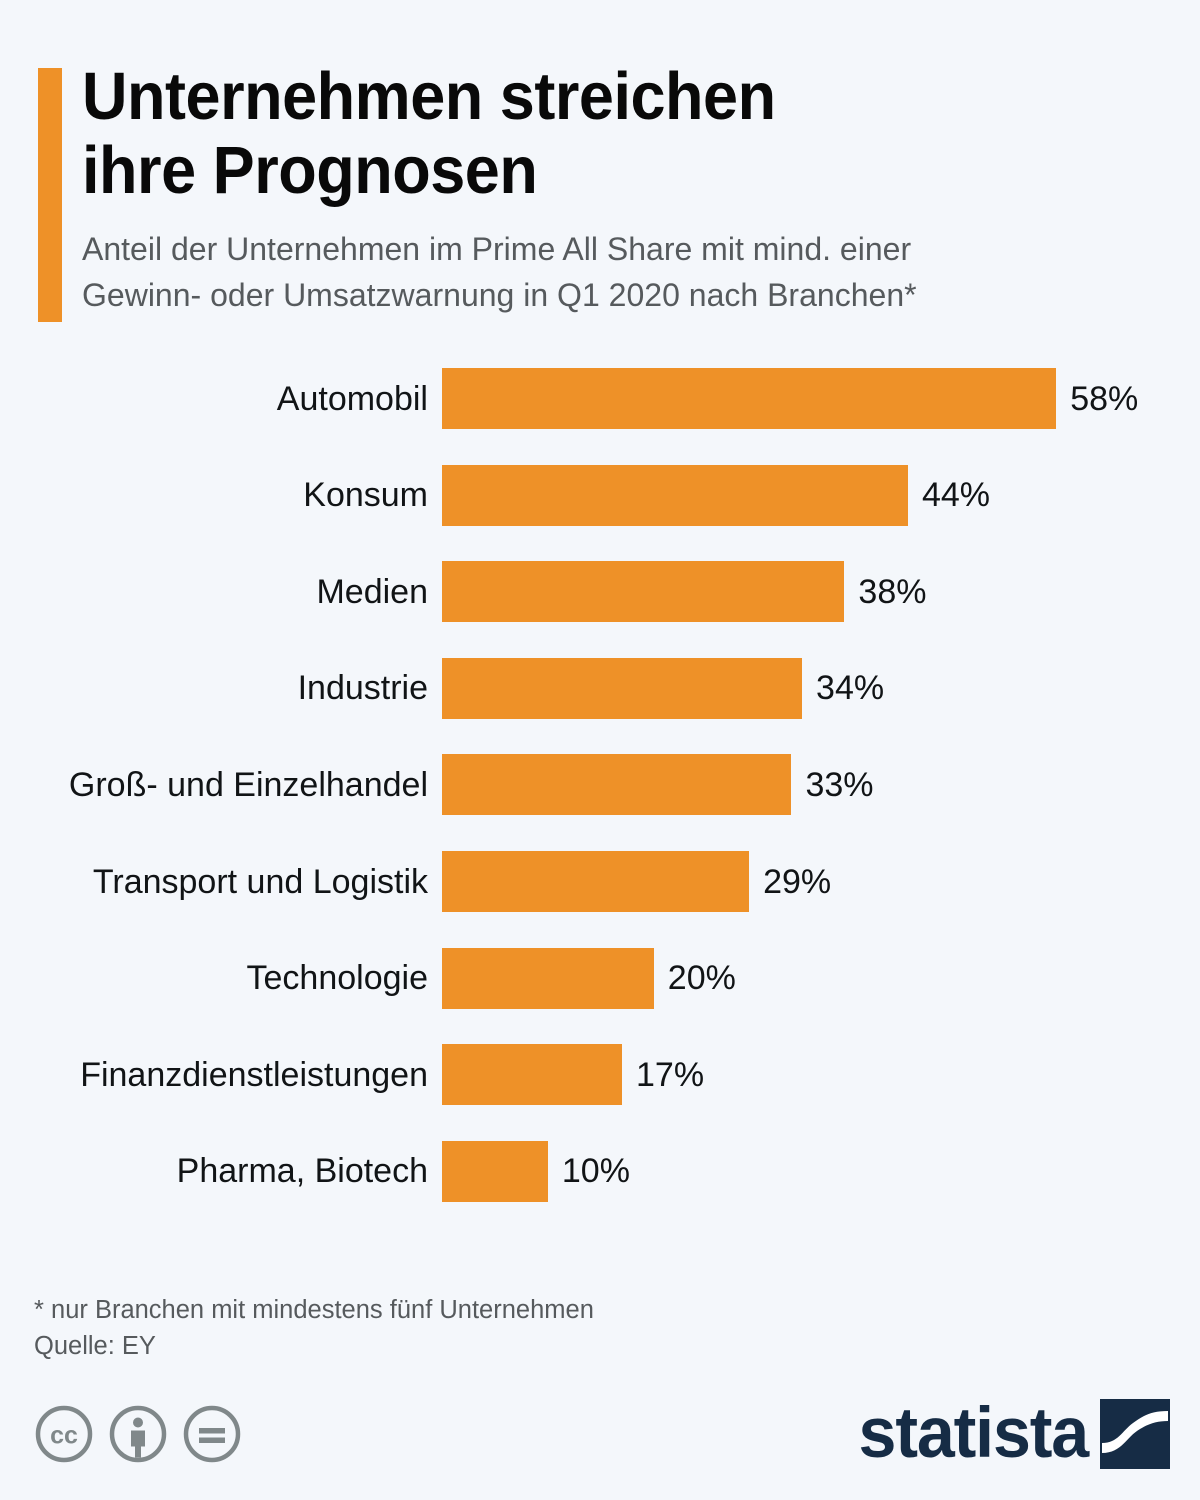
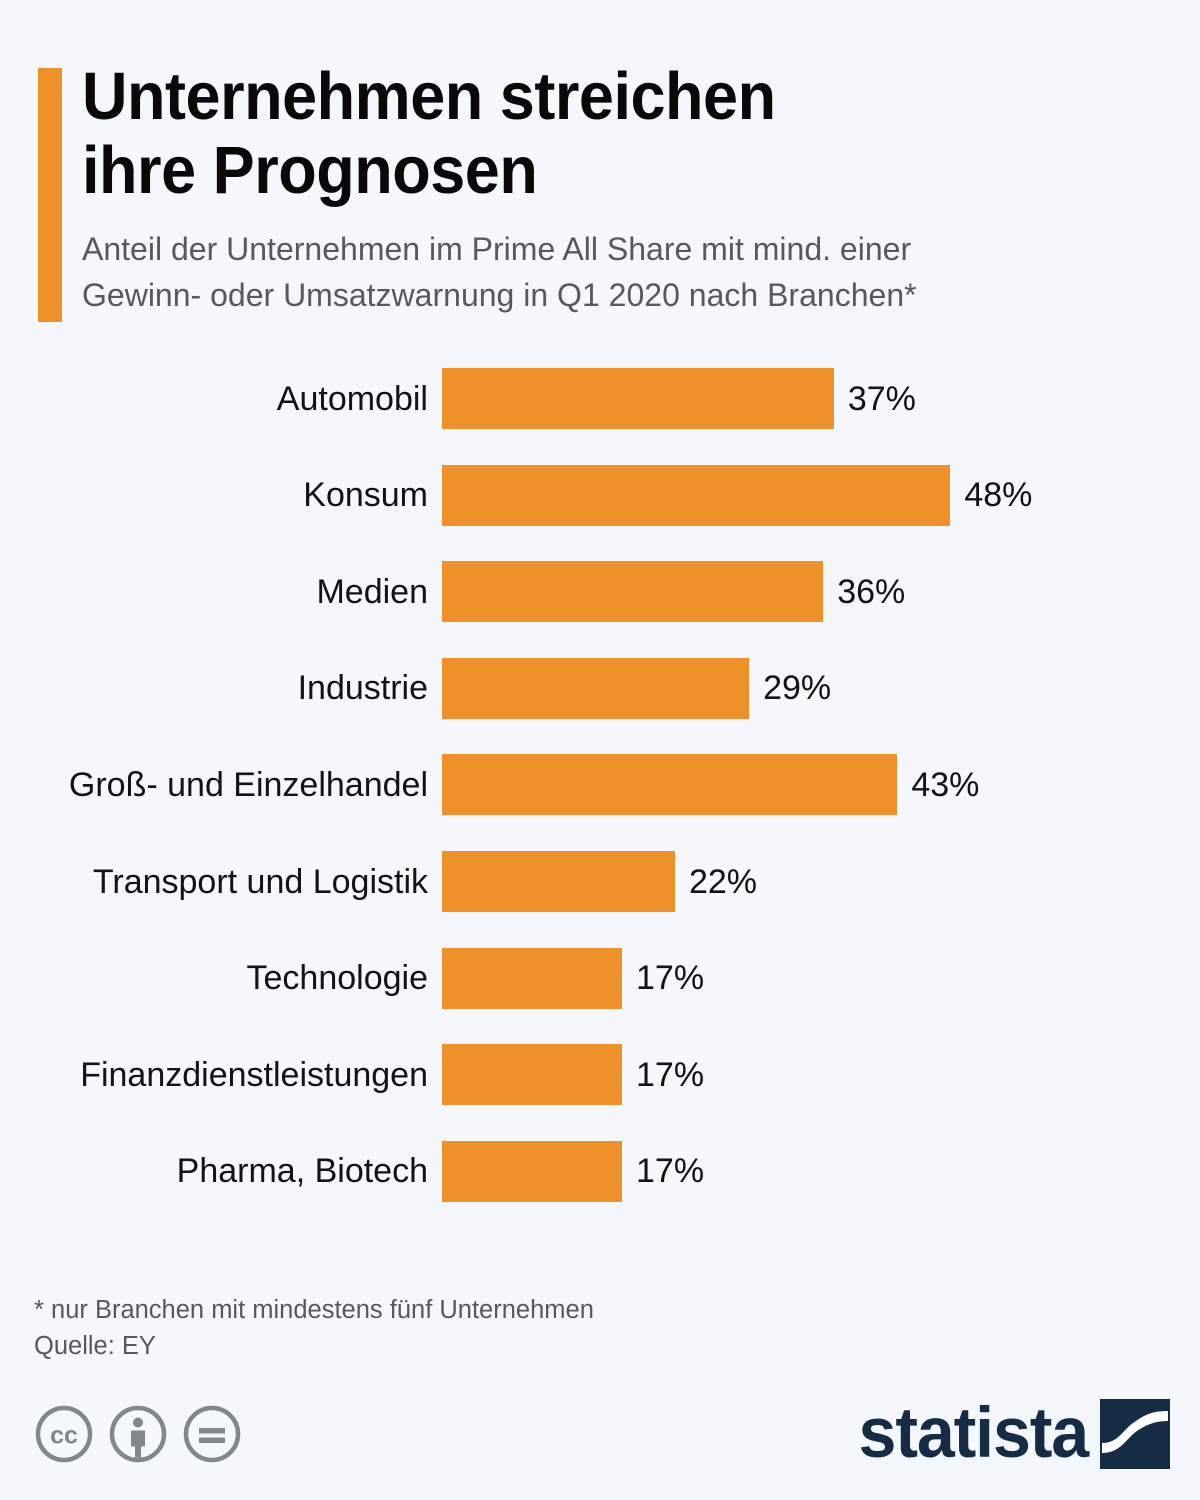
Automobil: 58% -> 37%
Konsum: 44% -> 48%
Medien: 38% -> 36%
Industrie: 34% -> 29%
Groß- und Einzelhandel: 33% -> 43%
Transport und Logistik: 29% -> 22%
Technologie: 20% -> 17%
Pharma, Biotech: 10% -> 17%
